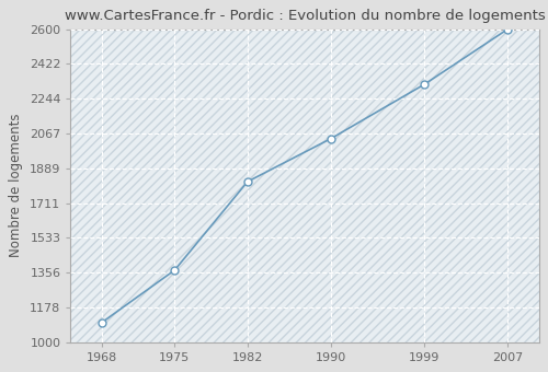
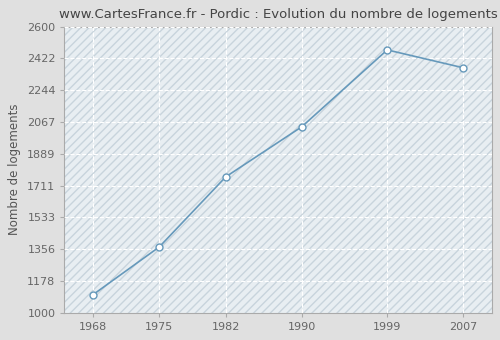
1982: 1820 -> 1760
1999: 2320 -> 2470
2007: 2600 -> 2370
